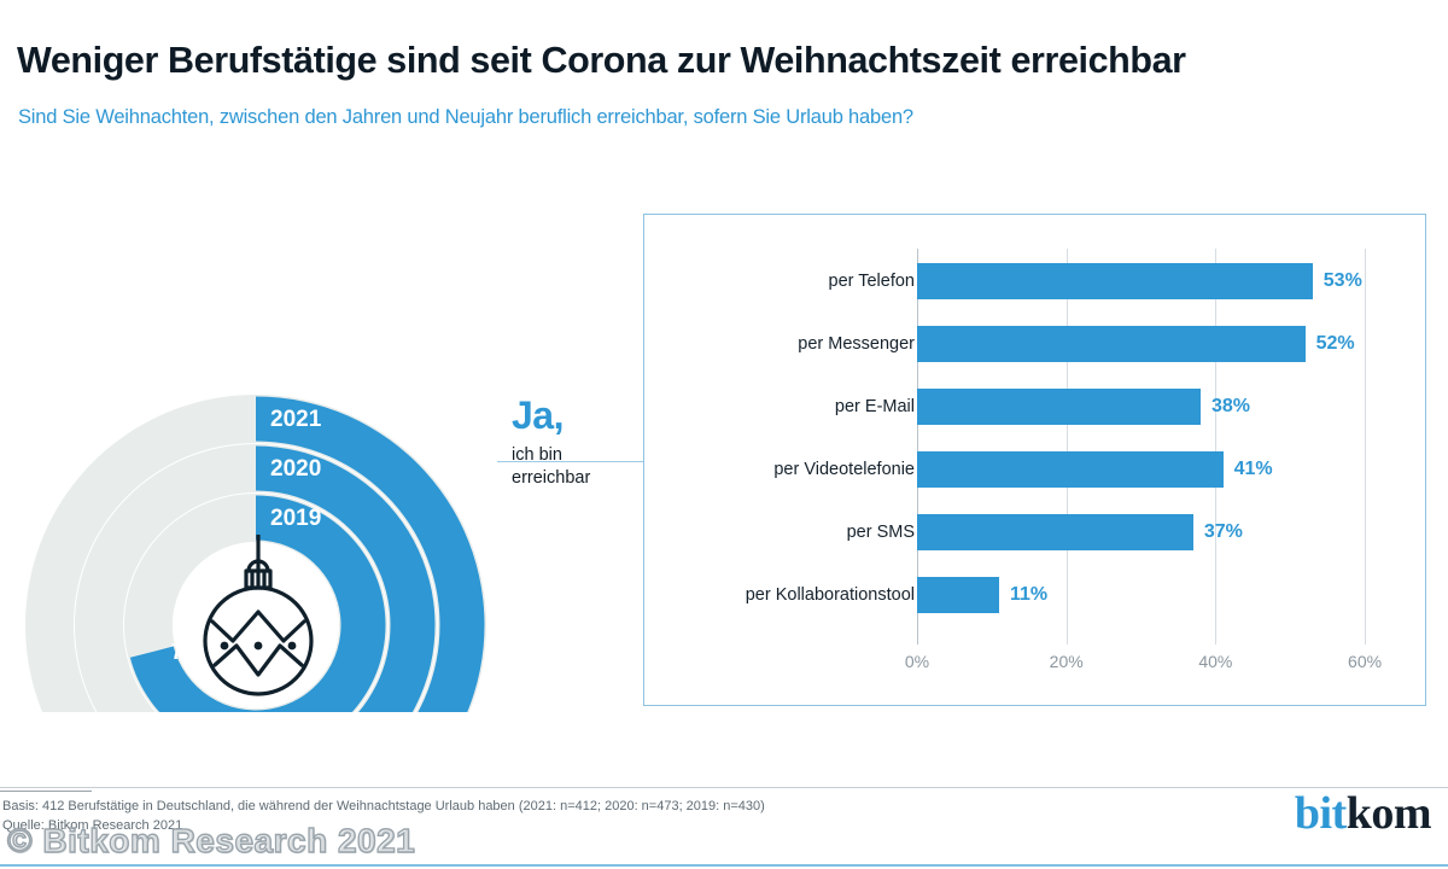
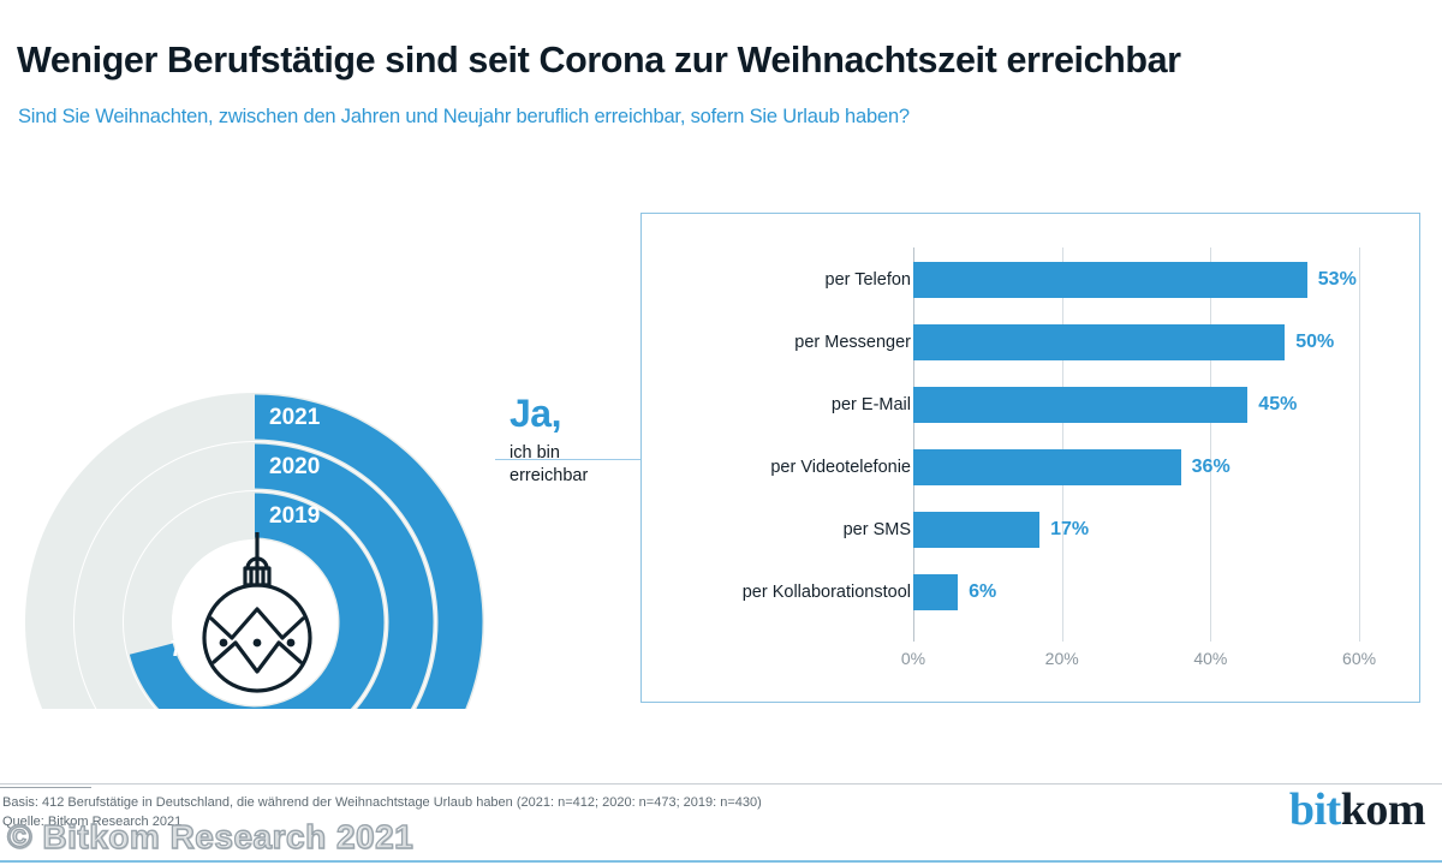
per Messenger: 52% -> 50%
per E-Mail: 38% -> 45%
per Videotelefonie: 41% -> 36%
per SMS: 37% -> 17%
per Kollaborationstool: 11% -> 6%
